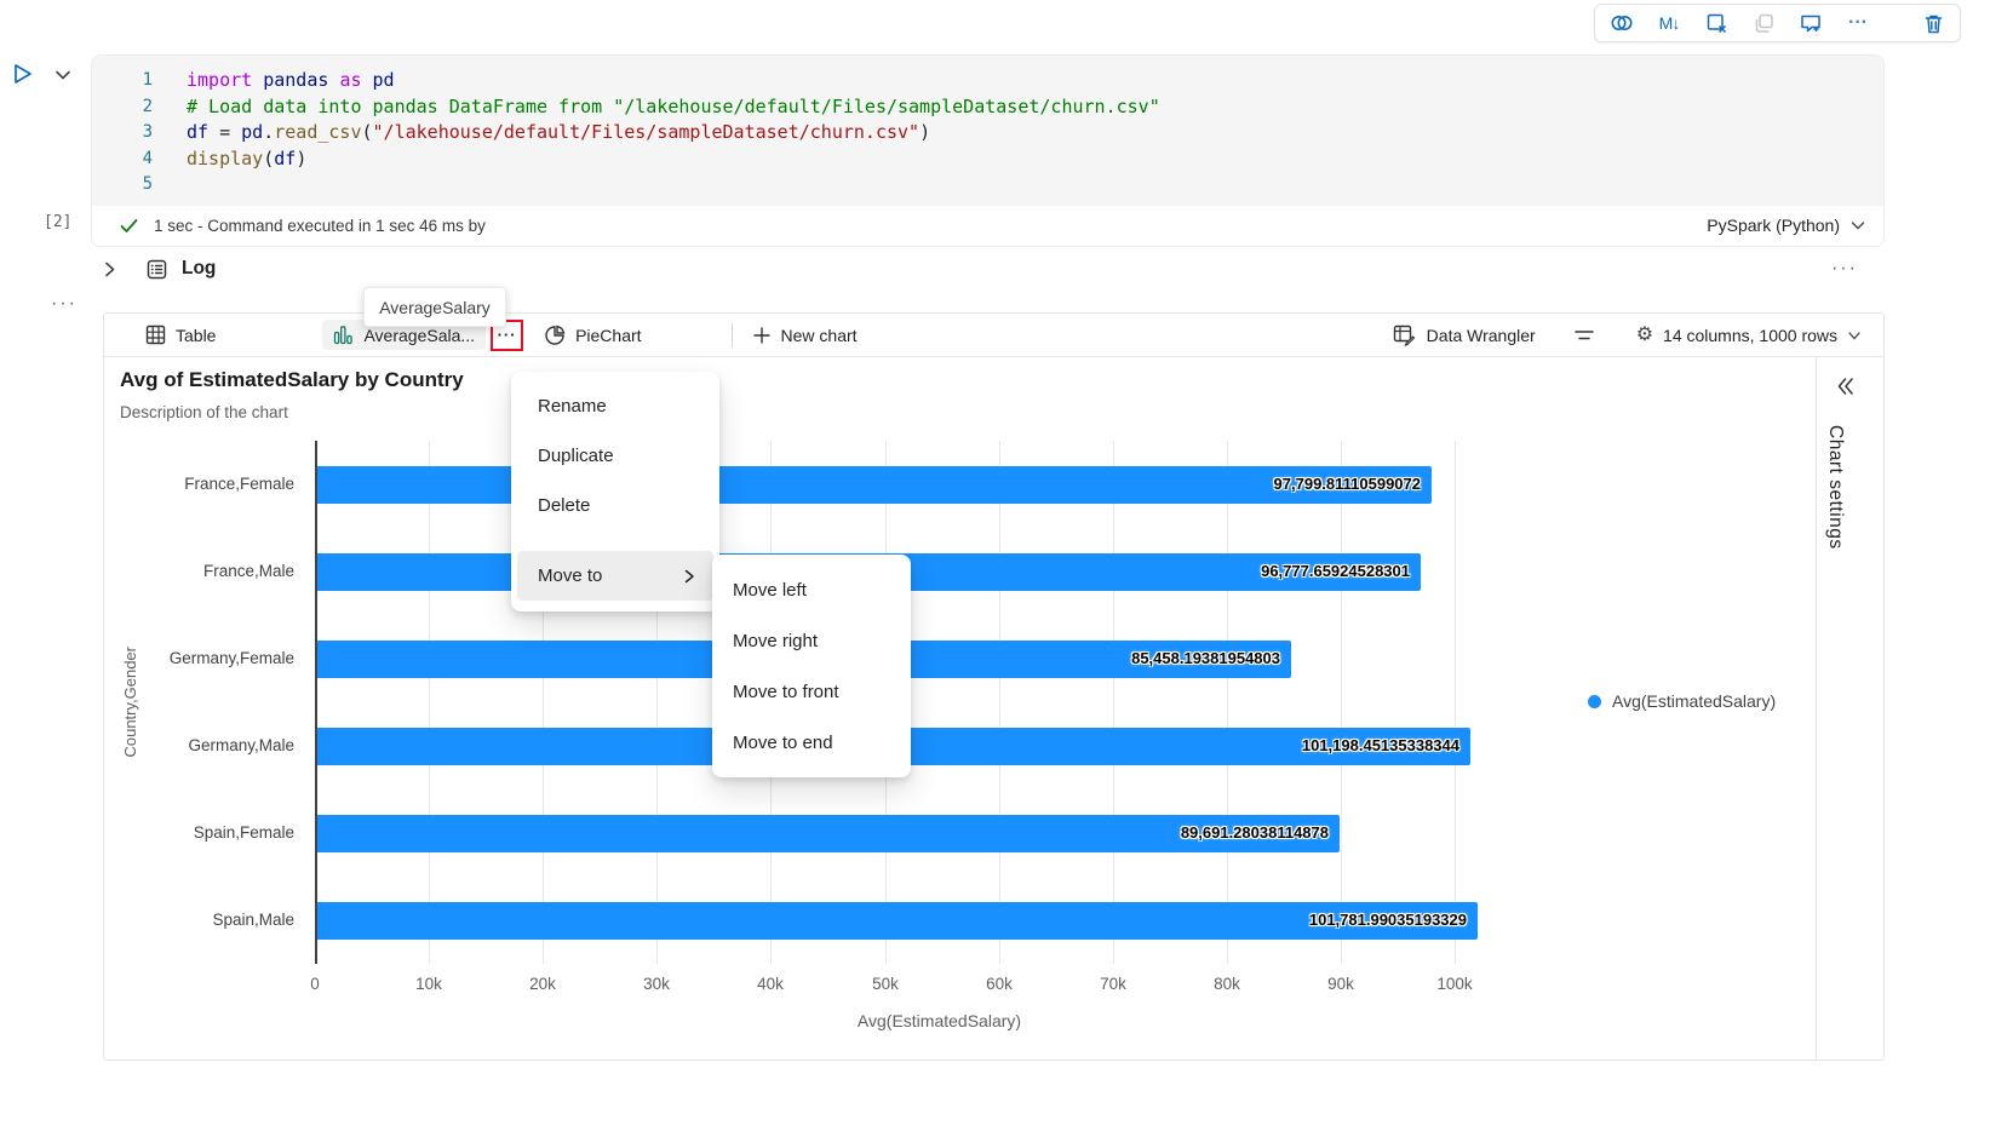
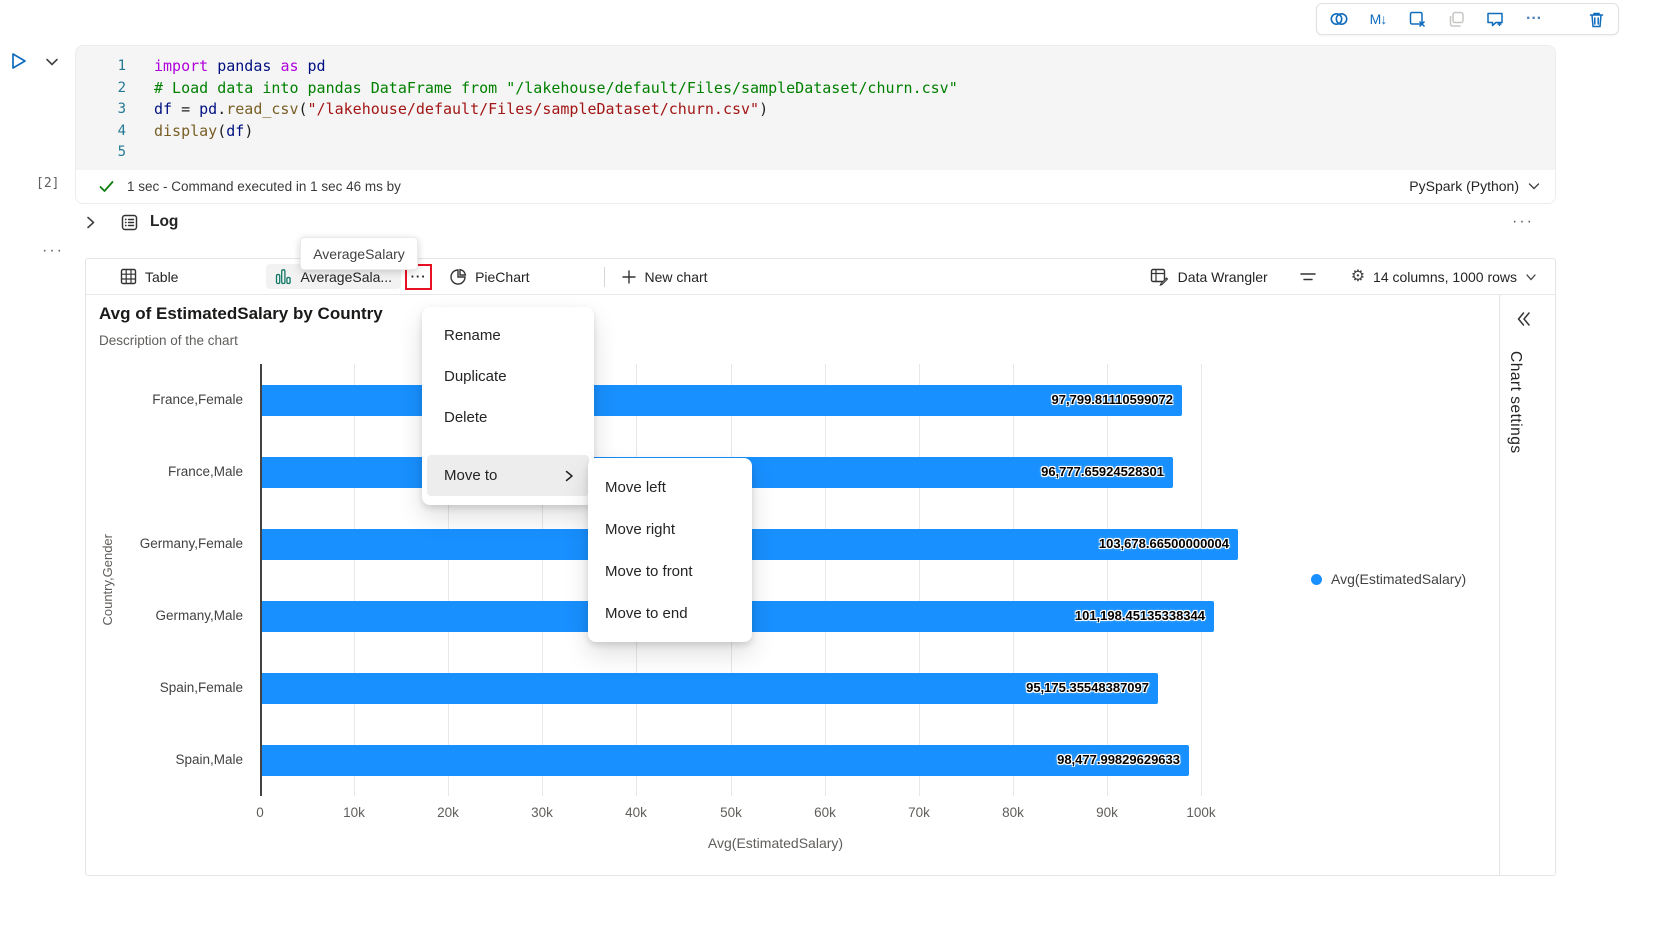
Germany,Female: 85,458.19381954803 -> 103,678.66500000004
Spain,Female: 89,691.28038114878 -> 95,175.35548387097
Spain,Male: 101,781.99035193329 -> 98,477.99829629633
